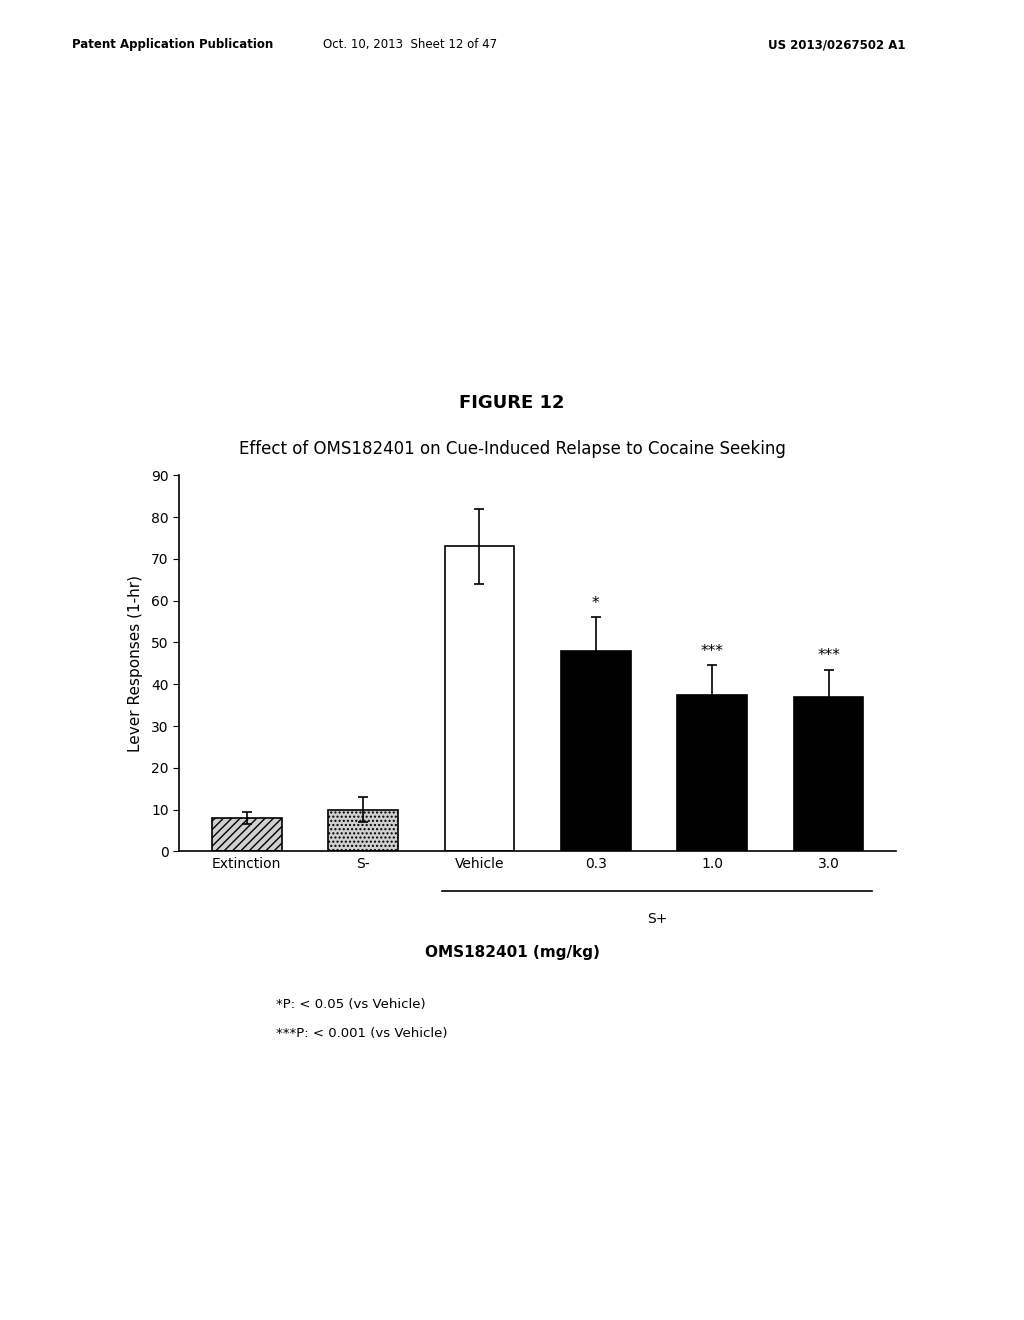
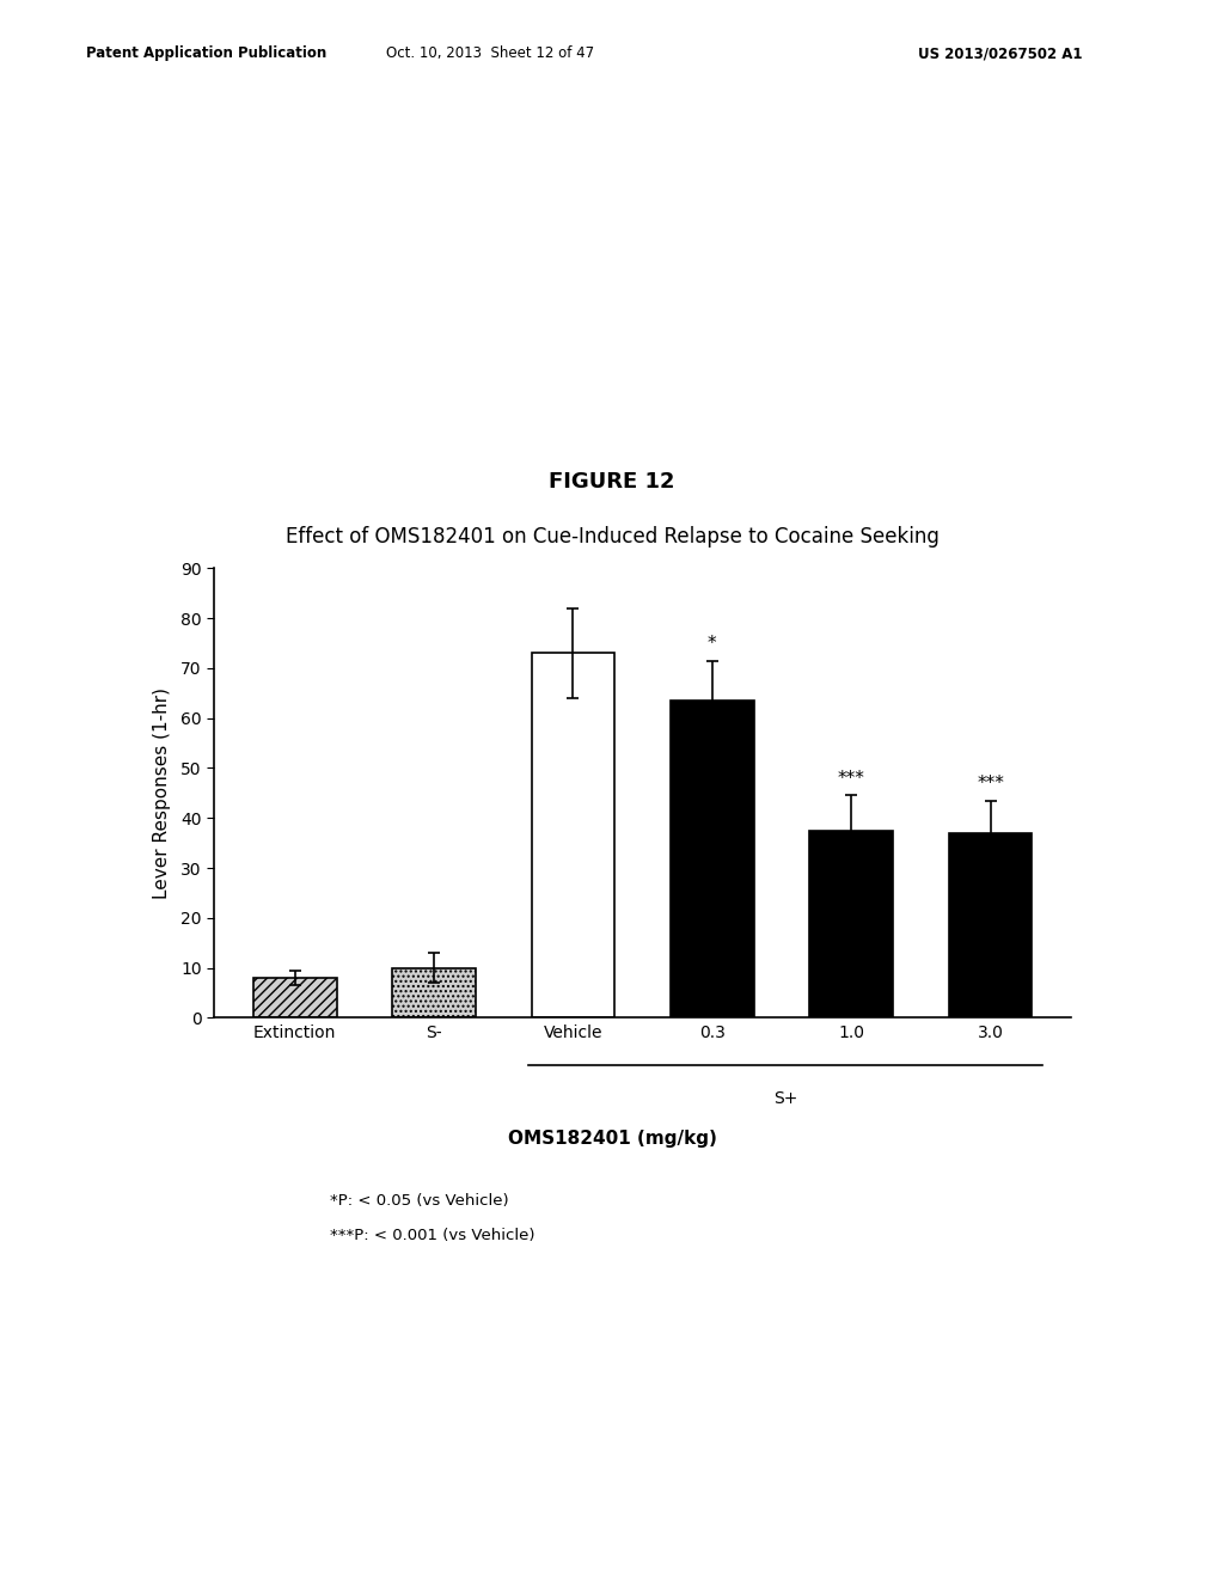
0.3: 48.0 -> 63.5
